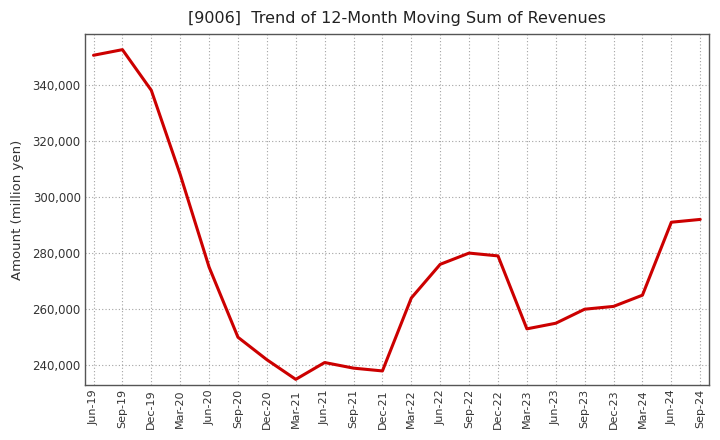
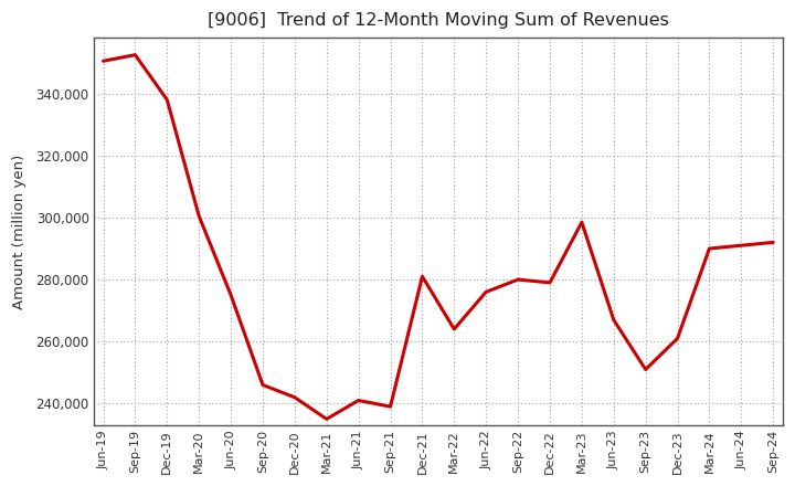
Mar-20: 308,000 -> 300,500
Sep-20: 250,000 -> 246,000
Dec-21: 238,000 -> 281,000
Mar-23: 253,000 -> 298,500
Jun-23: 255,000 -> 267,000
Sep-23: 260,000 -> 251,000
Mar-24: 265,000 -> 290,000
